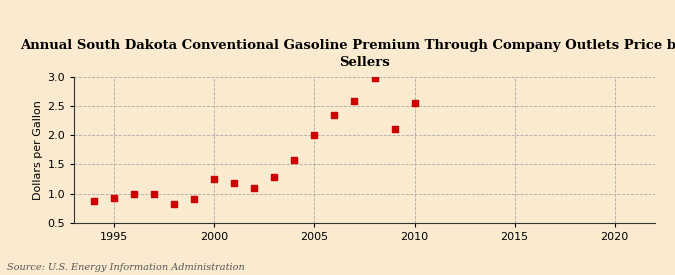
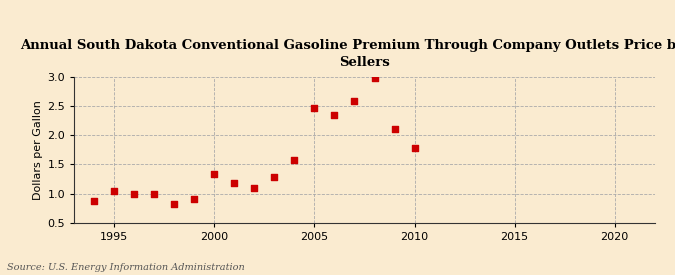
1995: 0.92 -> 1.04
2000: 1.25 -> 1.34
2005: 2.00 -> 2.46
2010: 2.55 -> 1.78
